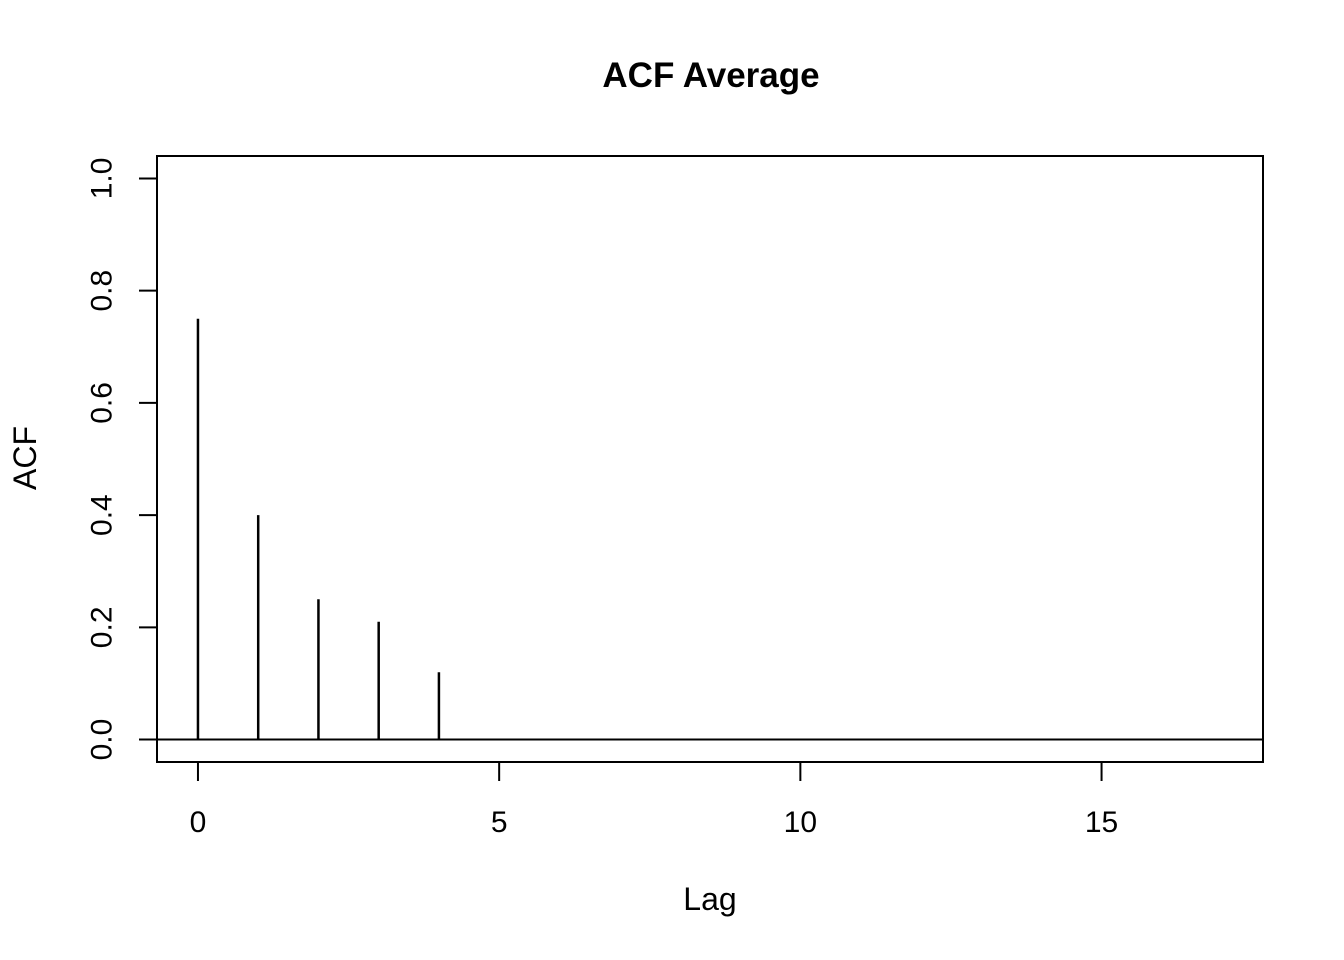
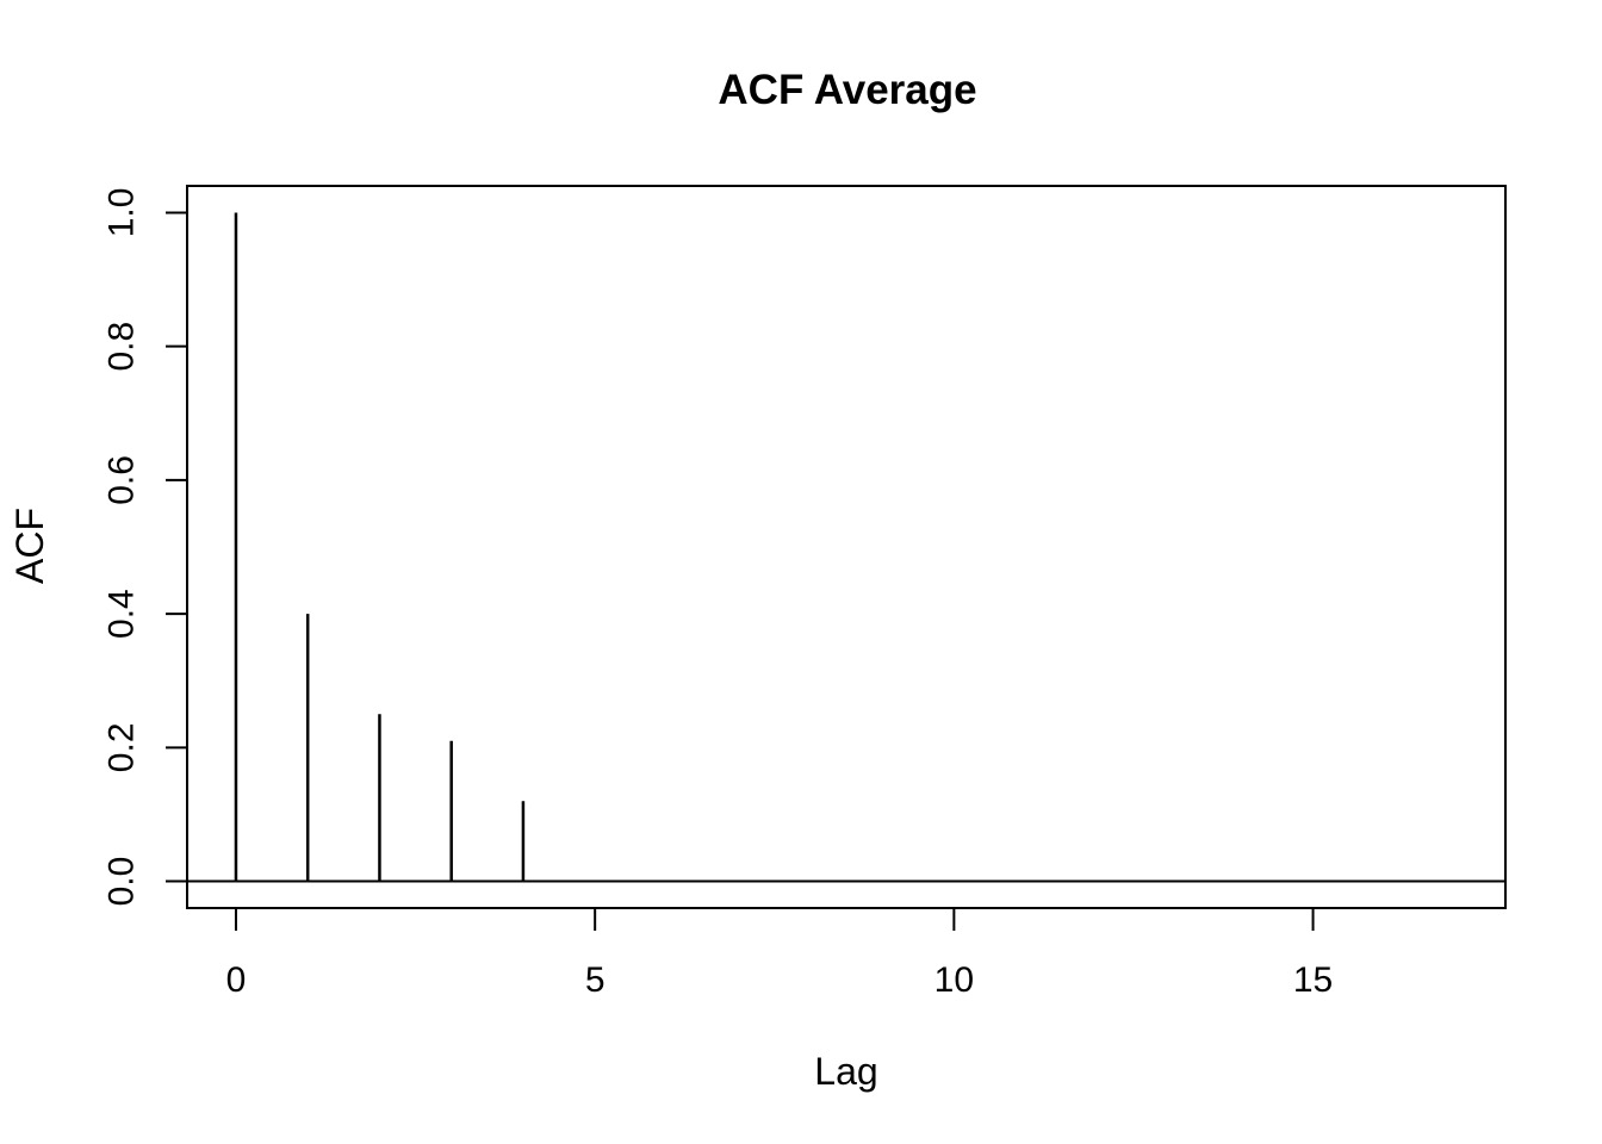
0: 0.75 -> 1.00
